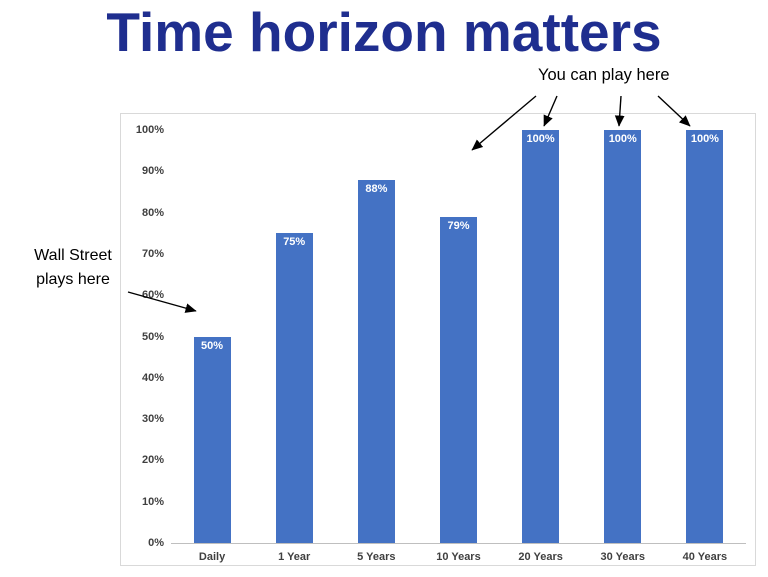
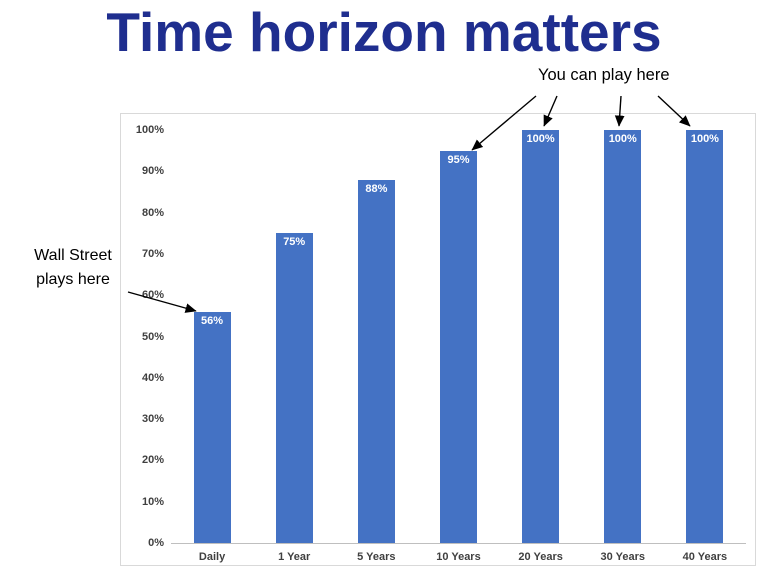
Daily: 50% -> 56%
10 Years: 79% -> 95%
